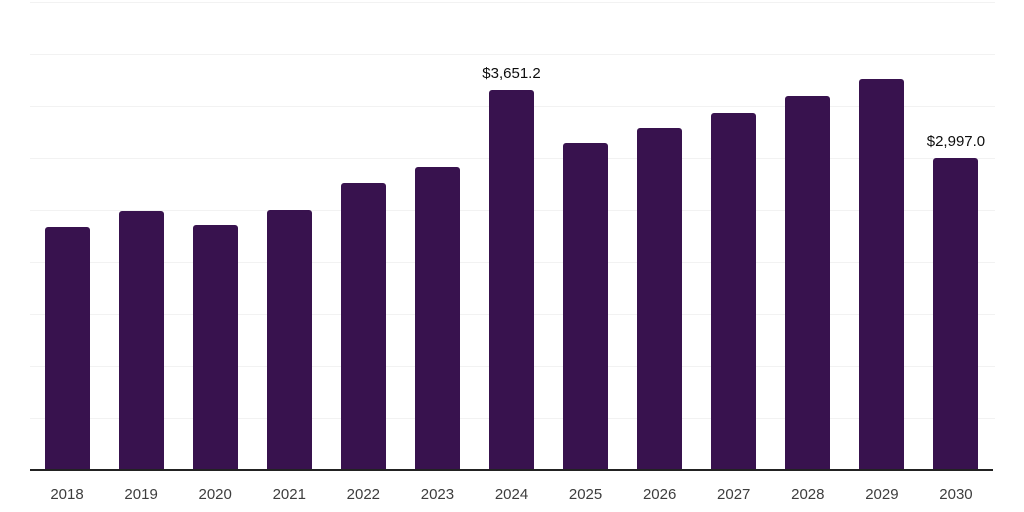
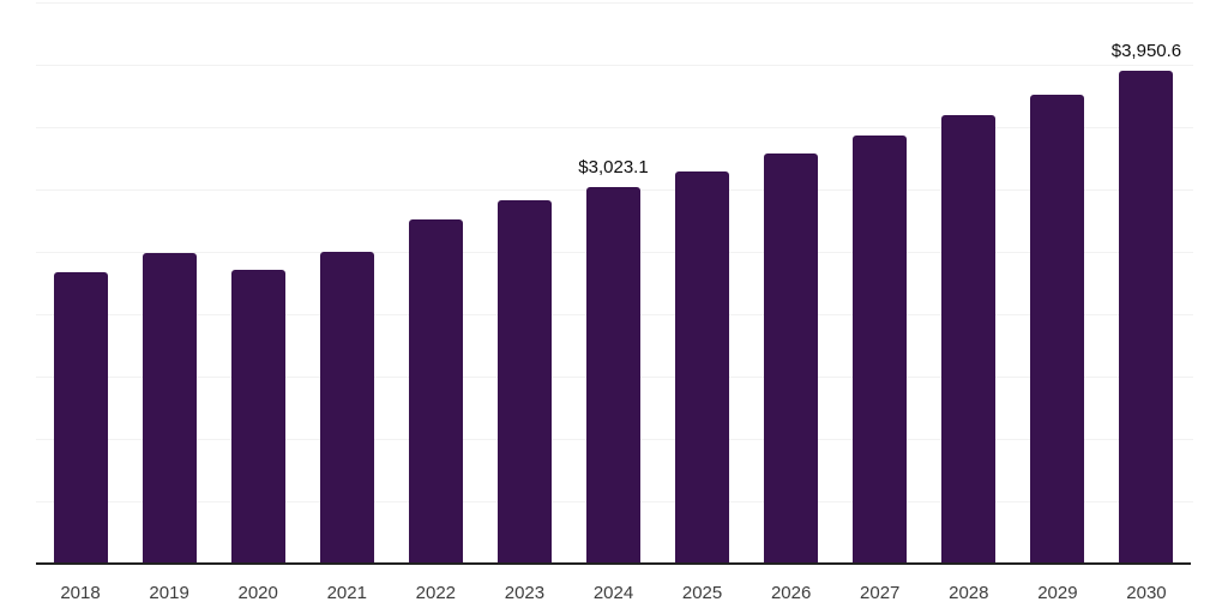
2024: $3,651.2 -> $3,023.1
2030: $2,997.0 -> $3,950.6
